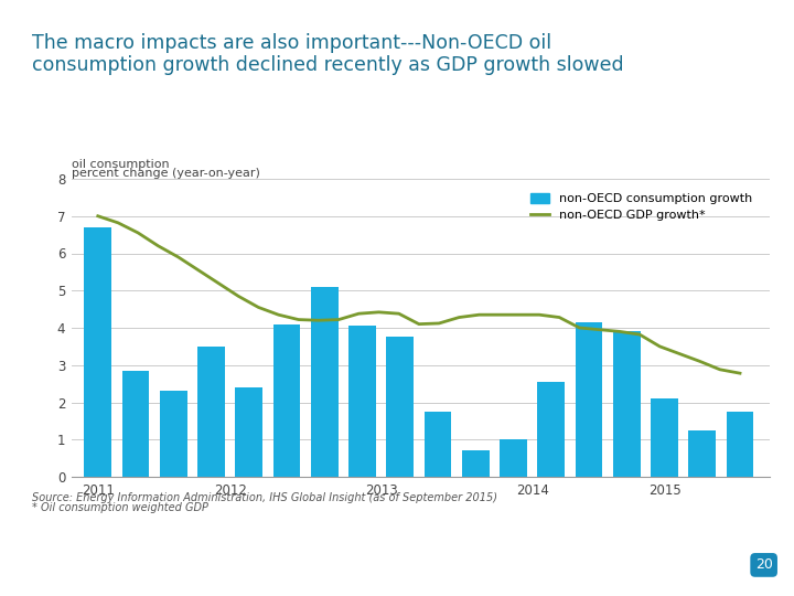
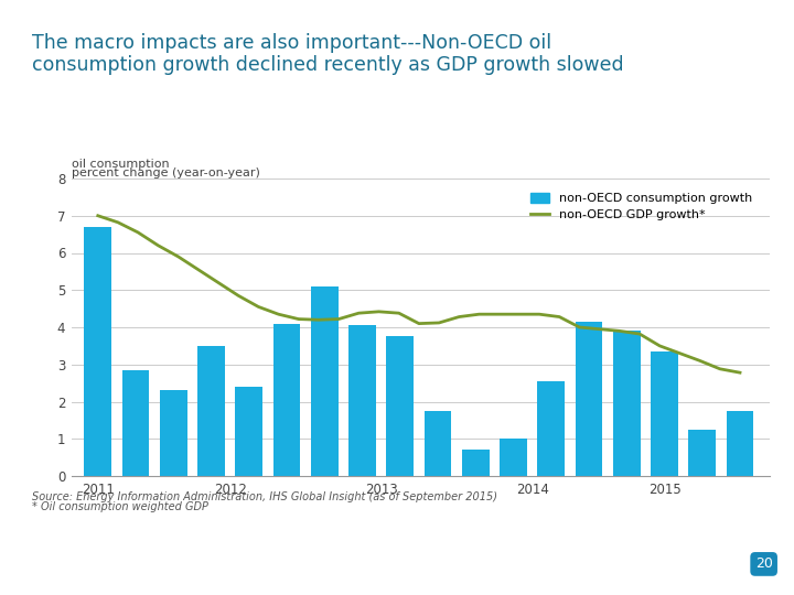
non-OECD consumption growth/2015: 2.10 -> 3.35
